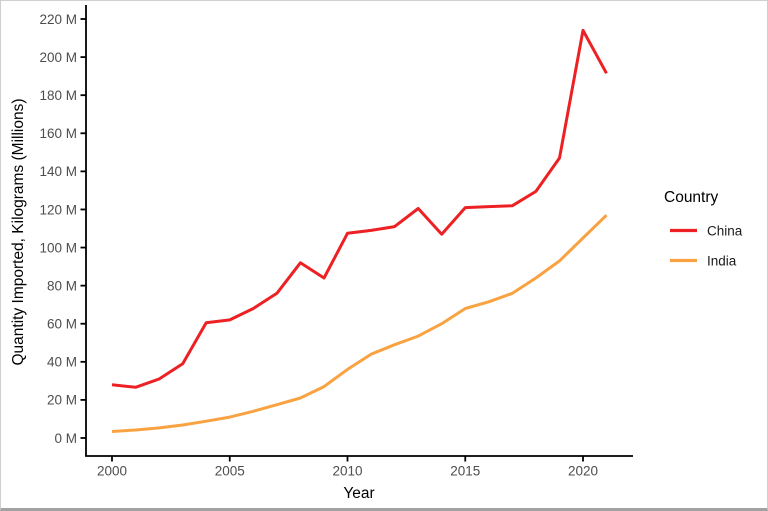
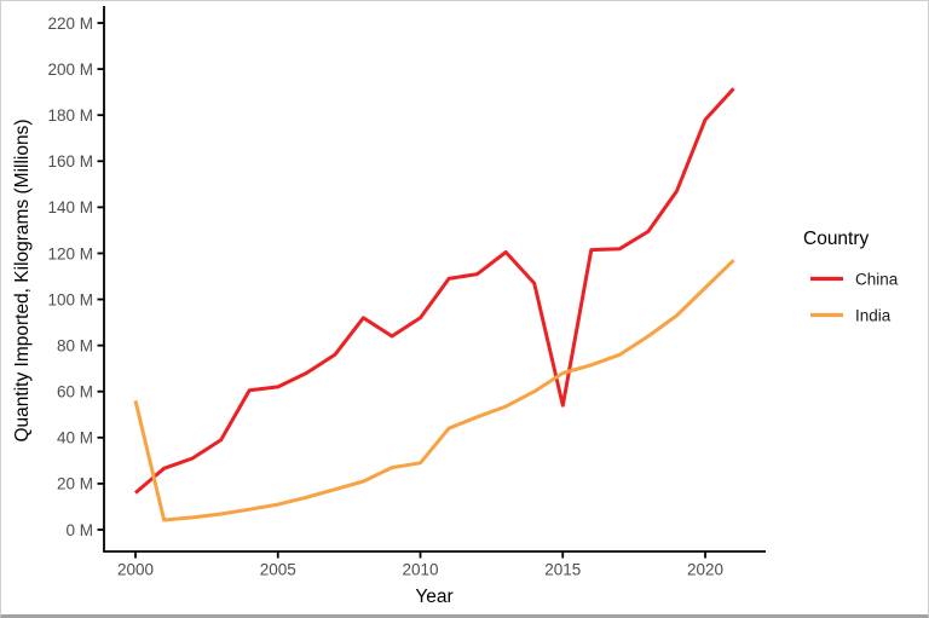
China/2000: 28M -> 16M
India/2000: 3M -> 56M
China/2010: 108M -> 92M
India/2010: 36M -> 29M
China/2015: 121M -> 54M
China/2020: 214M -> 178M
